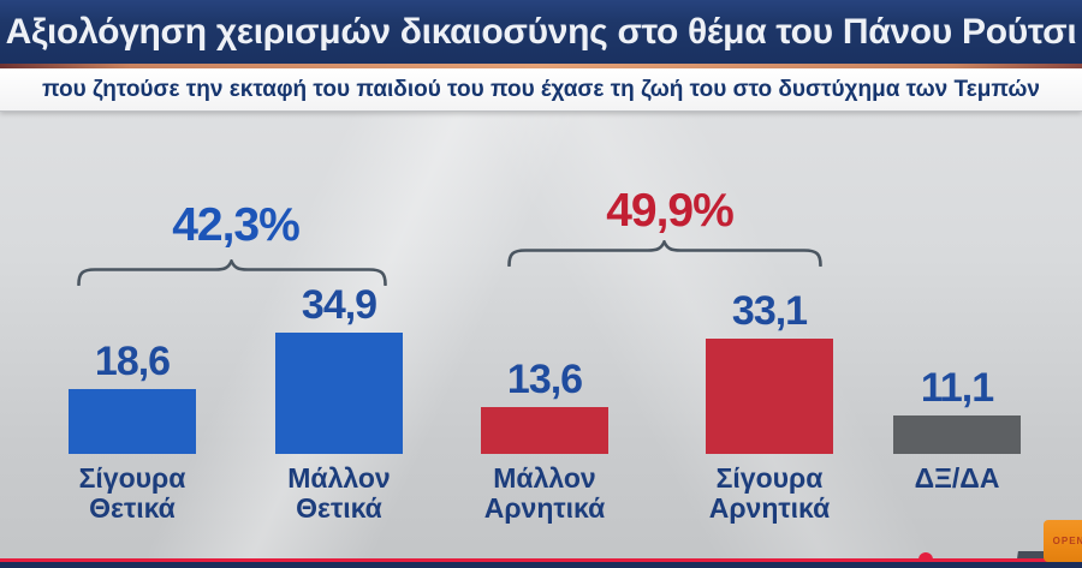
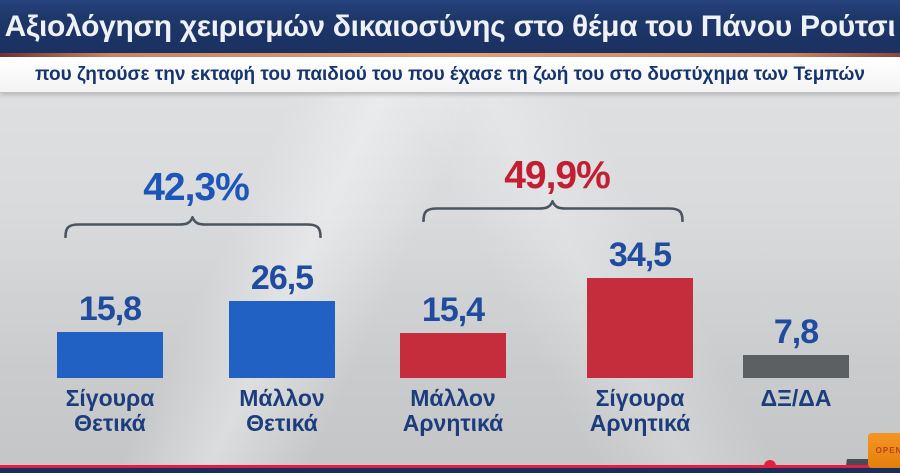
Σίγουρα Θετικά: 18,6 -> 15,8
Μάλλον Θετικά: 34,9 -> 26,5
Μάλλον Αρνητικά: 13,6 -> 15,4
Σίγουρα Αρνητικά: 33,1 -> 34,5
ΔΞ/ΔΑ: 11,1 -> 7,8
